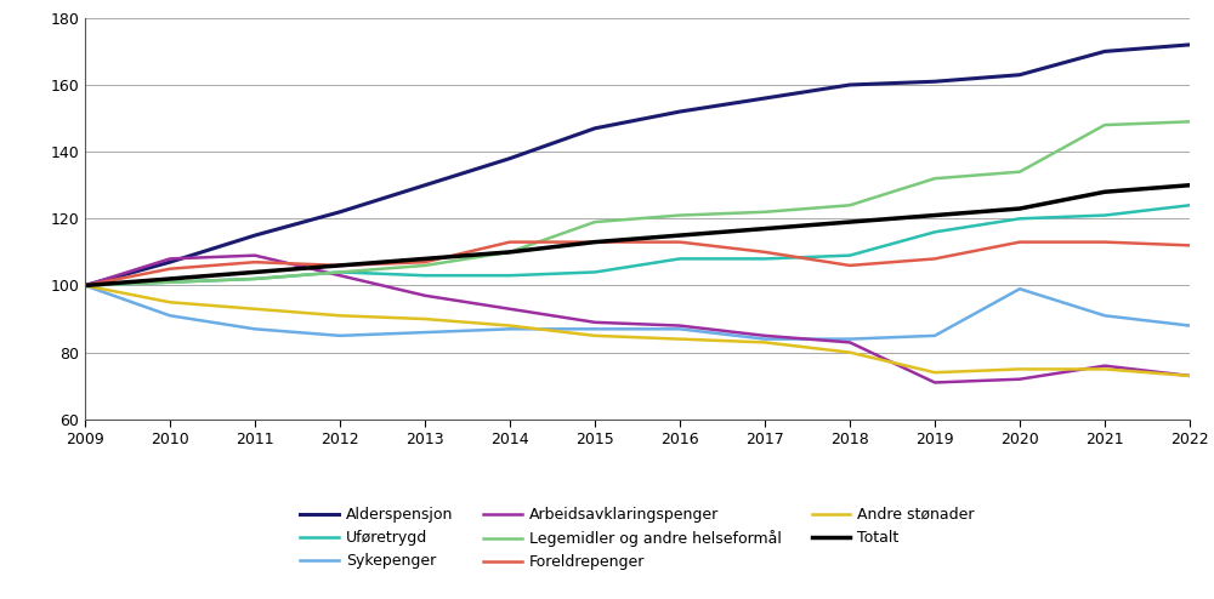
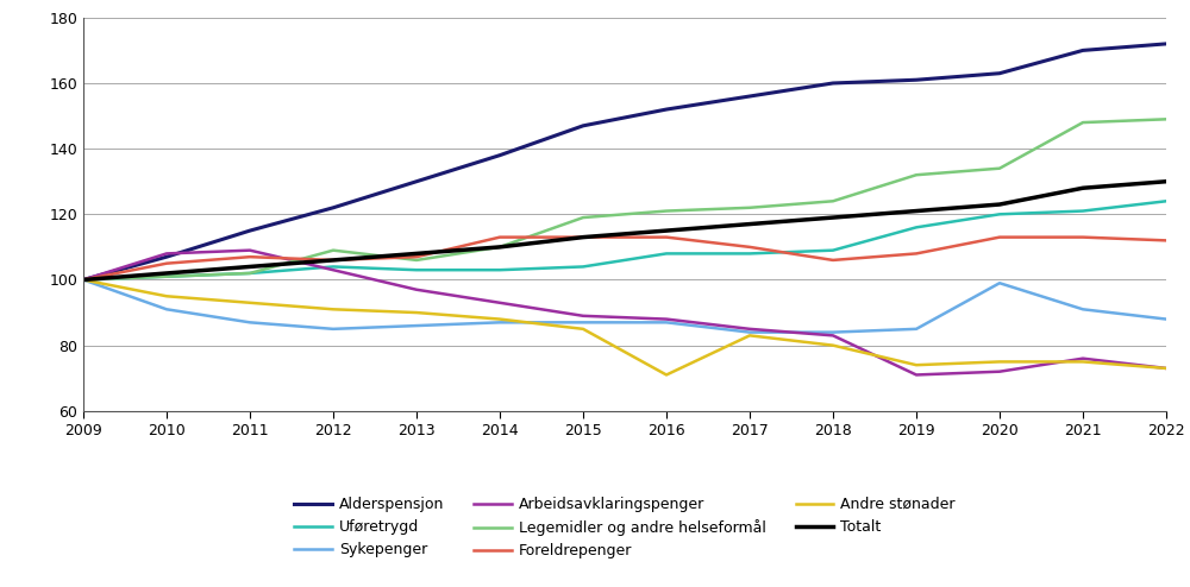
Legemidler og andre helseformål/2012: 104 -> 109
Andre stønader/2016: 84 -> 71
